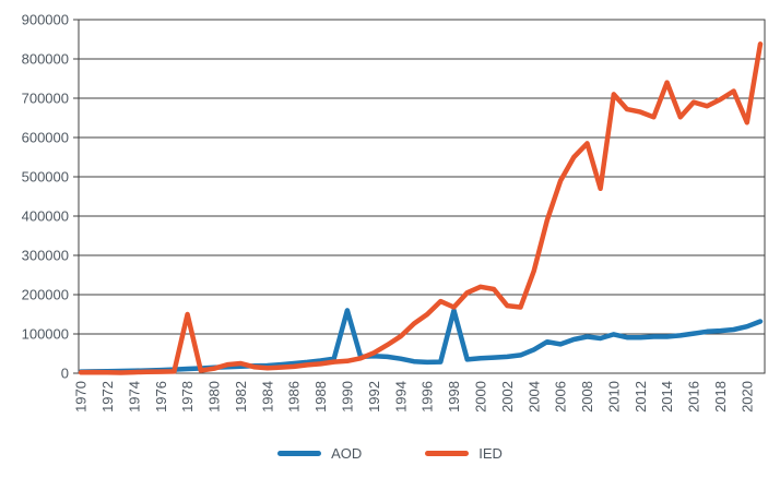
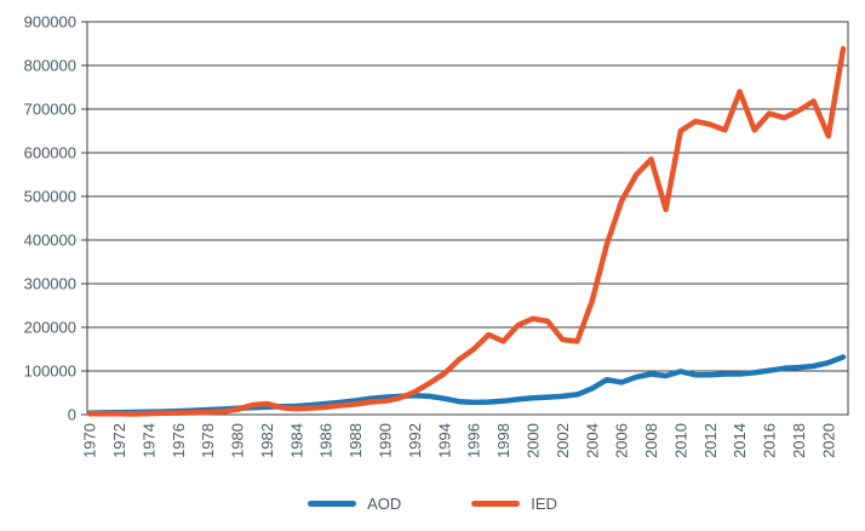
IED/1978: 150000 -> 10000
AOD/1990: 160000 -> 40000
AOD/1998: 160000 -> 30000
IED/2010: 710000 -> 650000
